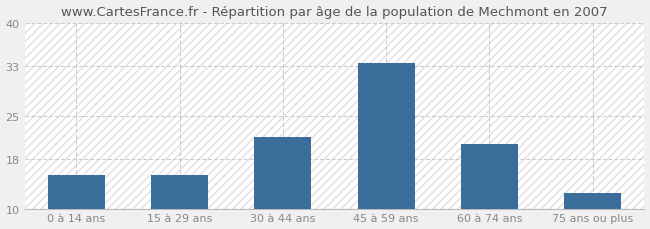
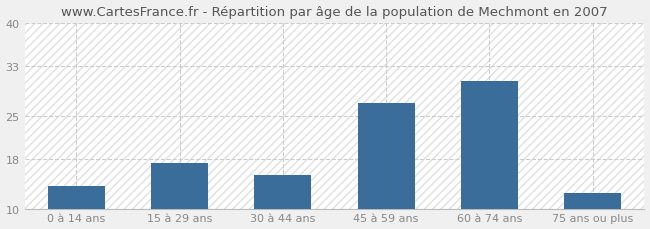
0 à 14 ans: 15.5 -> 13.6
15 à 29 ans: 15.5 -> 17.4
30 à 44 ans: 21.5 -> 15.4
45 à 59 ans: 33.5 -> 27.0
60 à 74 ans: 20.5 -> 30.6
